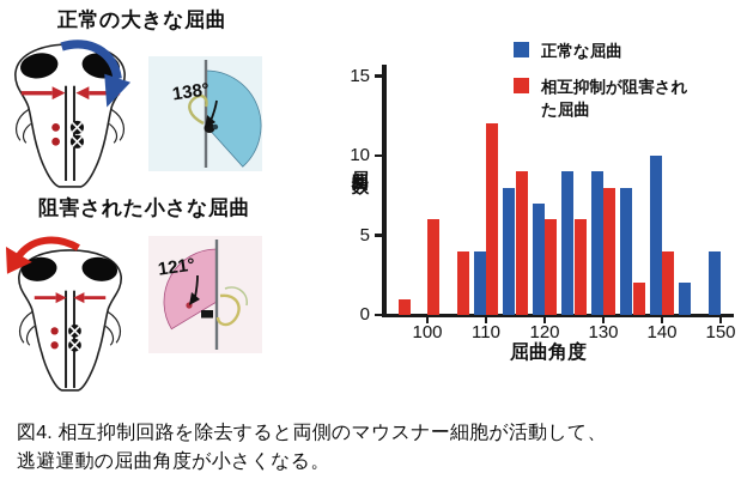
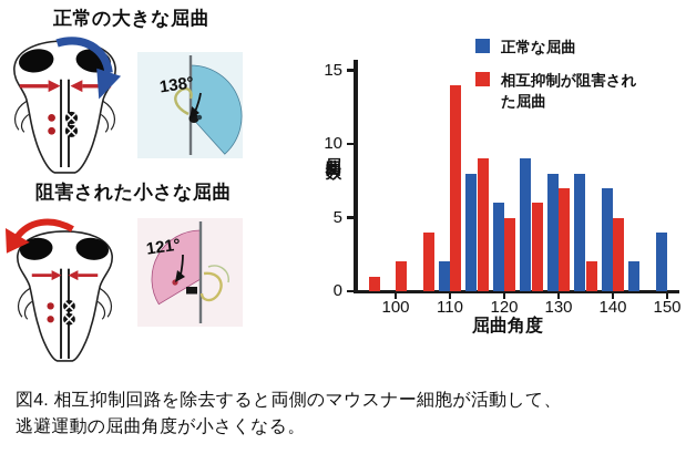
相互抑制が阻害された屈曲/100: 6 -> 2
正常な屈曲/110: 4 -> 2
相互抑制が阻害された屈曲/110: 12 -> 14
正常な屈曲/120: 7 -> 6
相互抑制が阻害された屈曲/120: 6 -> 5
正常な屈曲/130: 9 -> 8
相互抑制が阻害された屈曲/130: 8 -> 7
正常な屈曲/140: 10 -> 7
相互抑制が阻害された屈曲/140: 4 -> 5
